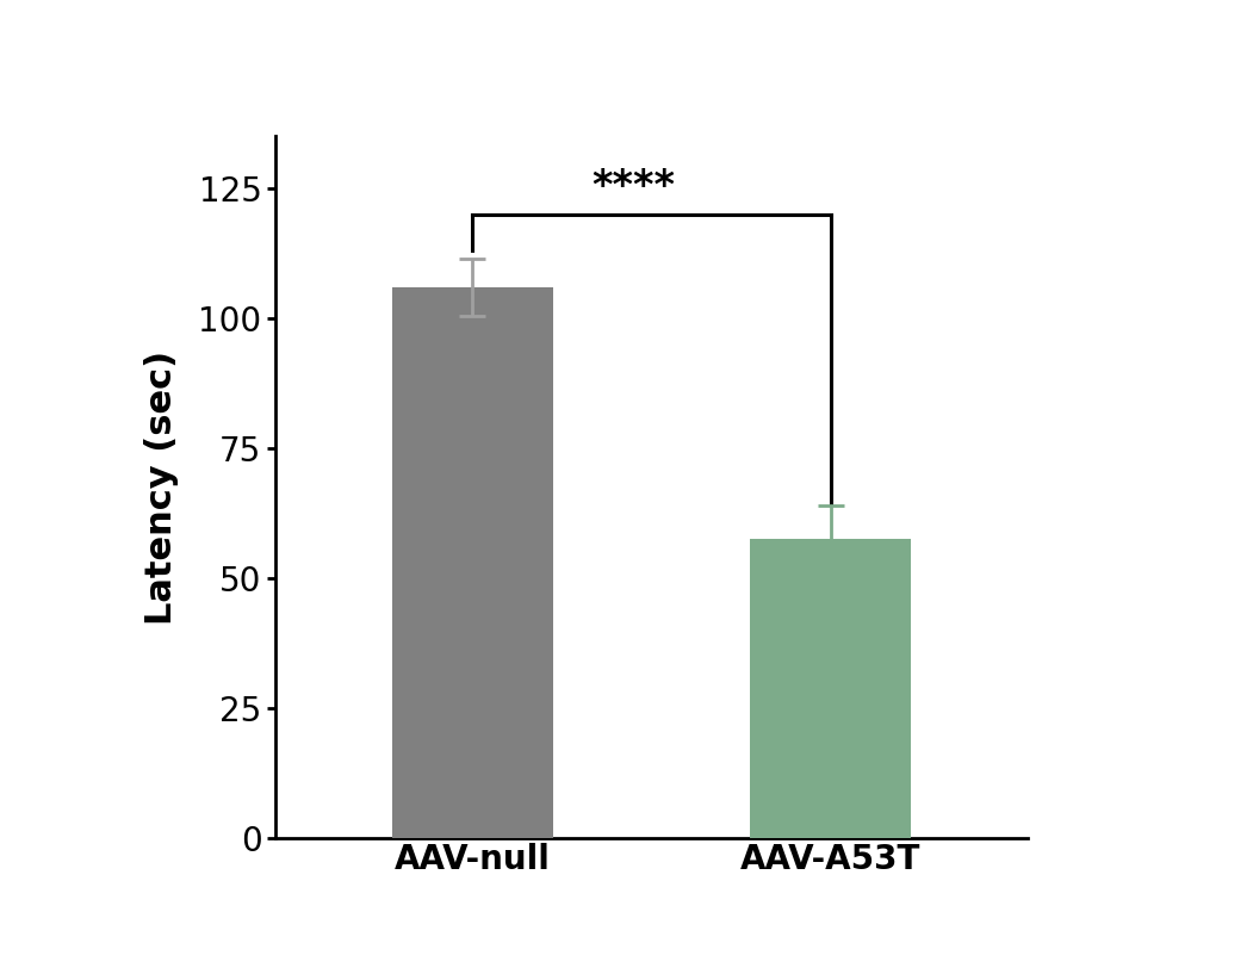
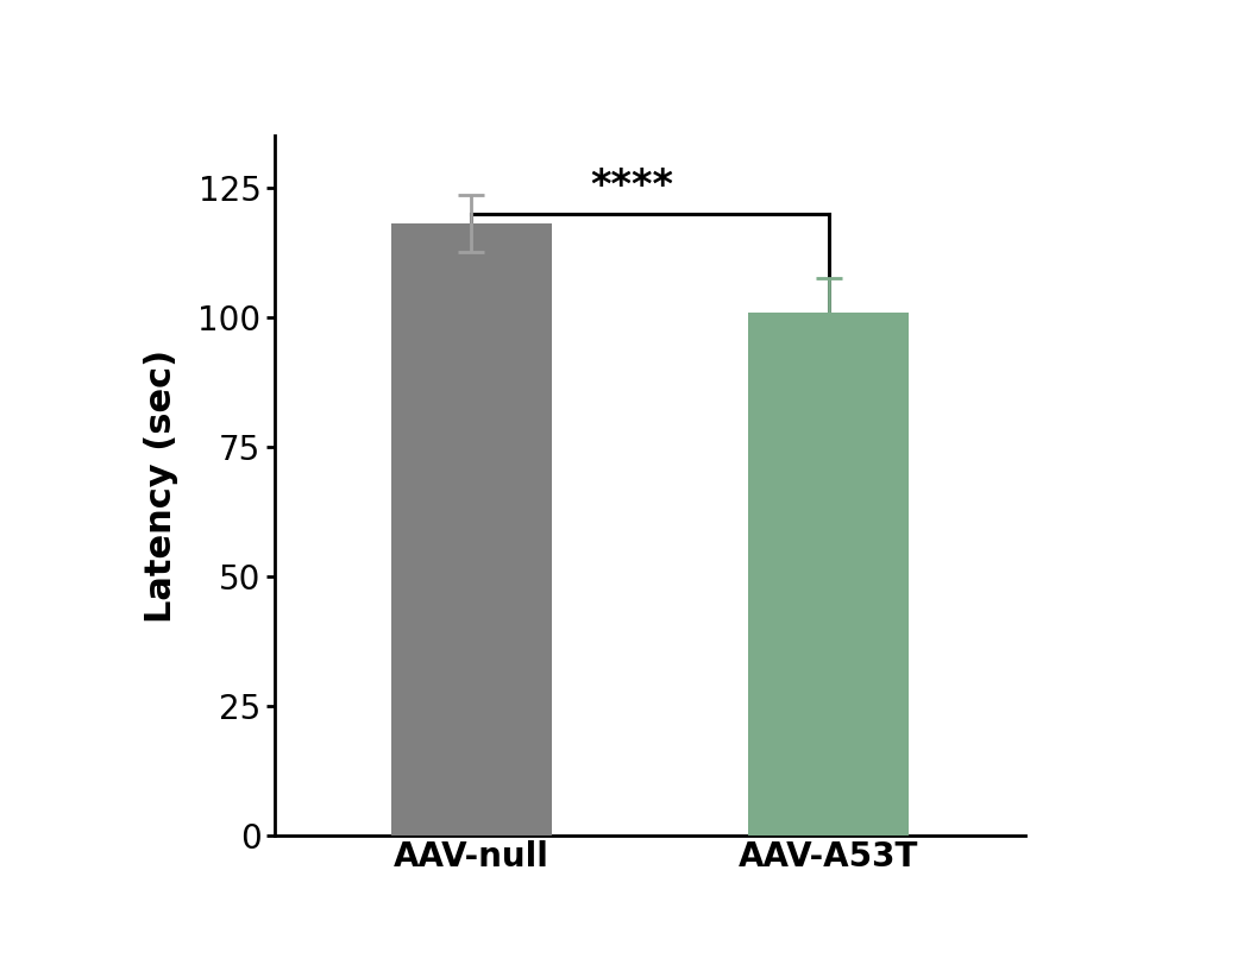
AAV-null: 106.0 -> 118.0
AAV-A53T: 57.5 -> 101.0
